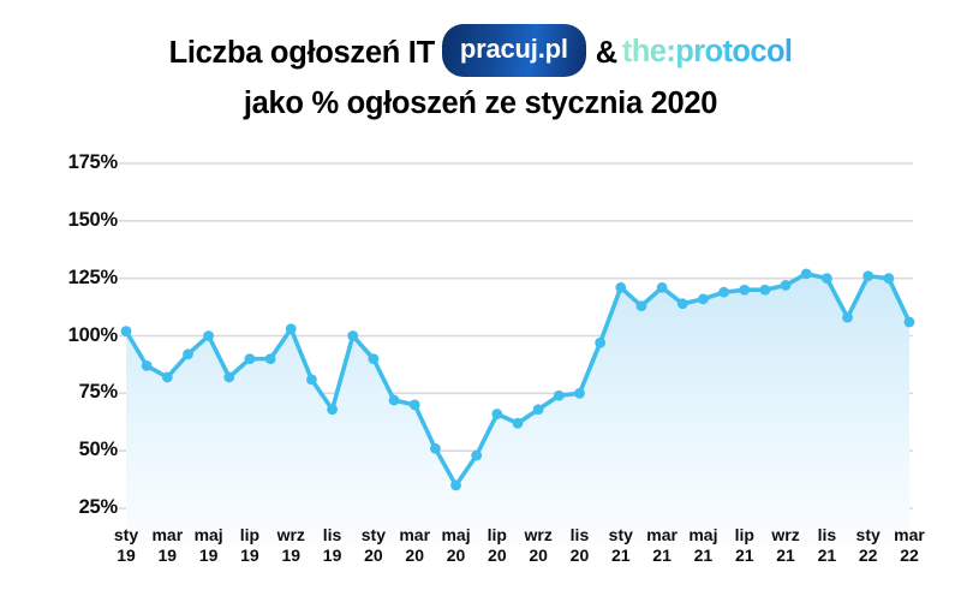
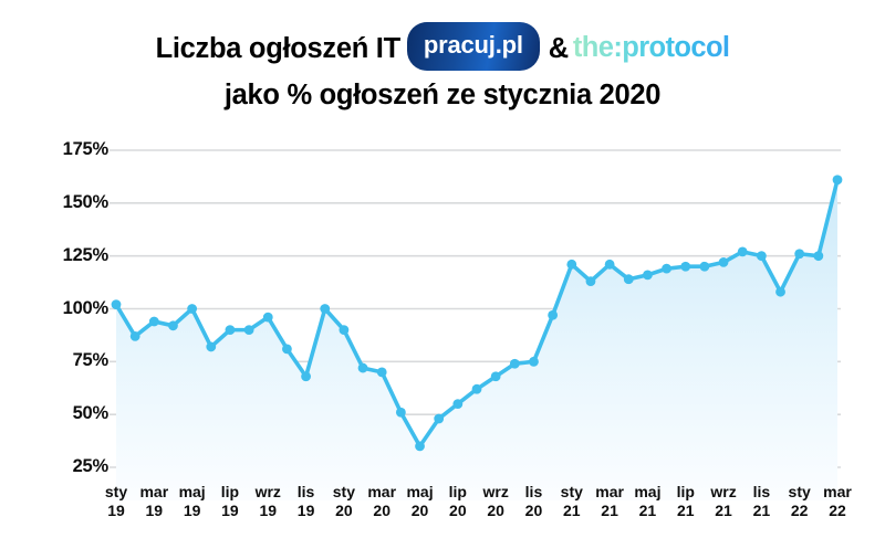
mar 19: 82% -> 94%
wrz 19: 103% -> 96%
lip 20: 66% -> 55%
mar 22: 106% -> 161%
